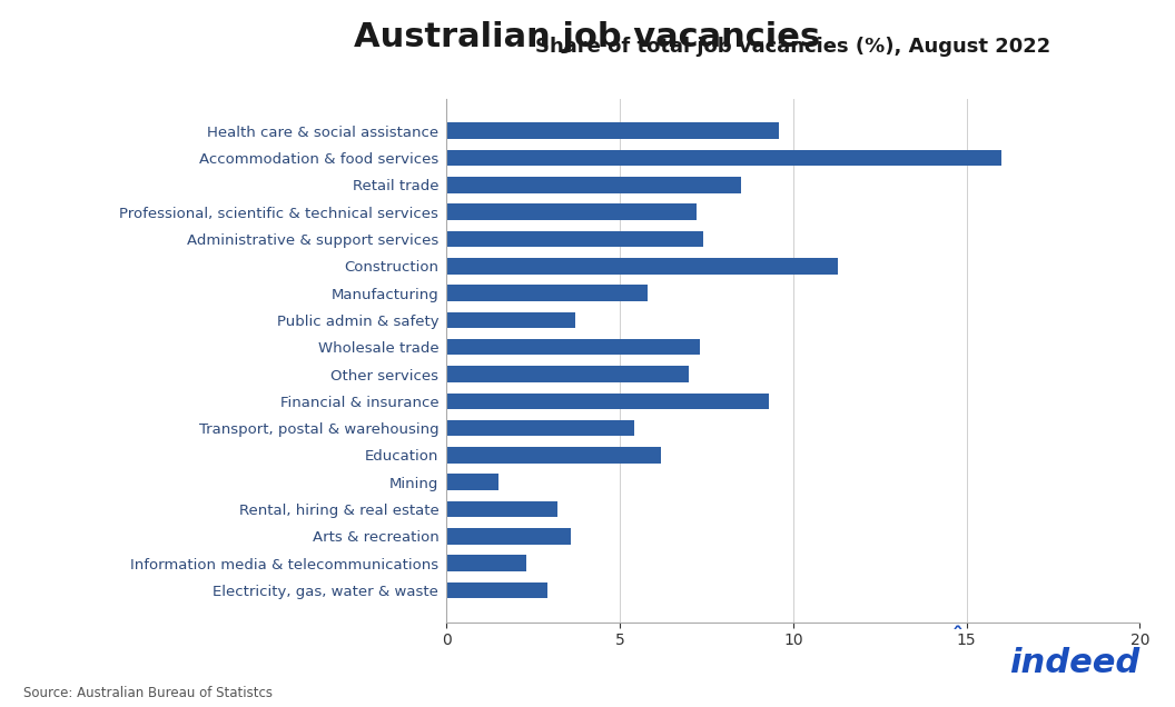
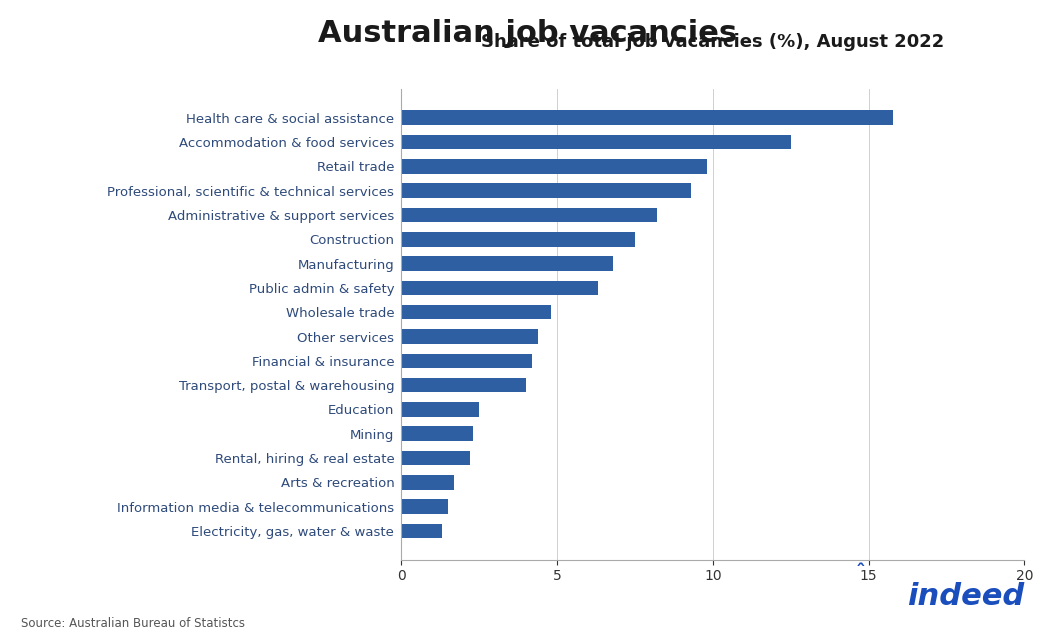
Health care & social assistance: 9.6 -> 15.8
Accommodation & food services: 16.0 -> 12.5
Retail trade: 8.5 -> 9.8
Professional, scientific & technical services: 7.2 -> 9.3
Administrative & support services: 7.4 -> 8.2
Construction: 11.3 -> 7.5
Manufacturing: 5.8 -> 6.8
Public admin & safety: 3.7 -> 6.3
Wholesale trade: 7.3 -> 4.8
Other services: 7.0 -> 4.4
Financial & insurance: 9.3 -> 4.2
Transport, postal & warehousing: 5.4 -> 4.0
Education: 6.2 -> 2.5
Mining: 1.5 -> 2.3
Rental, hiring & real estate: 3.2 -> 2.2
Arts & recreation: 3.6 -> 1.7
Information media & telecommunications: 2.3 -> 1.5
Electricity, gas, water & waste: 2.9 -> 1.3
